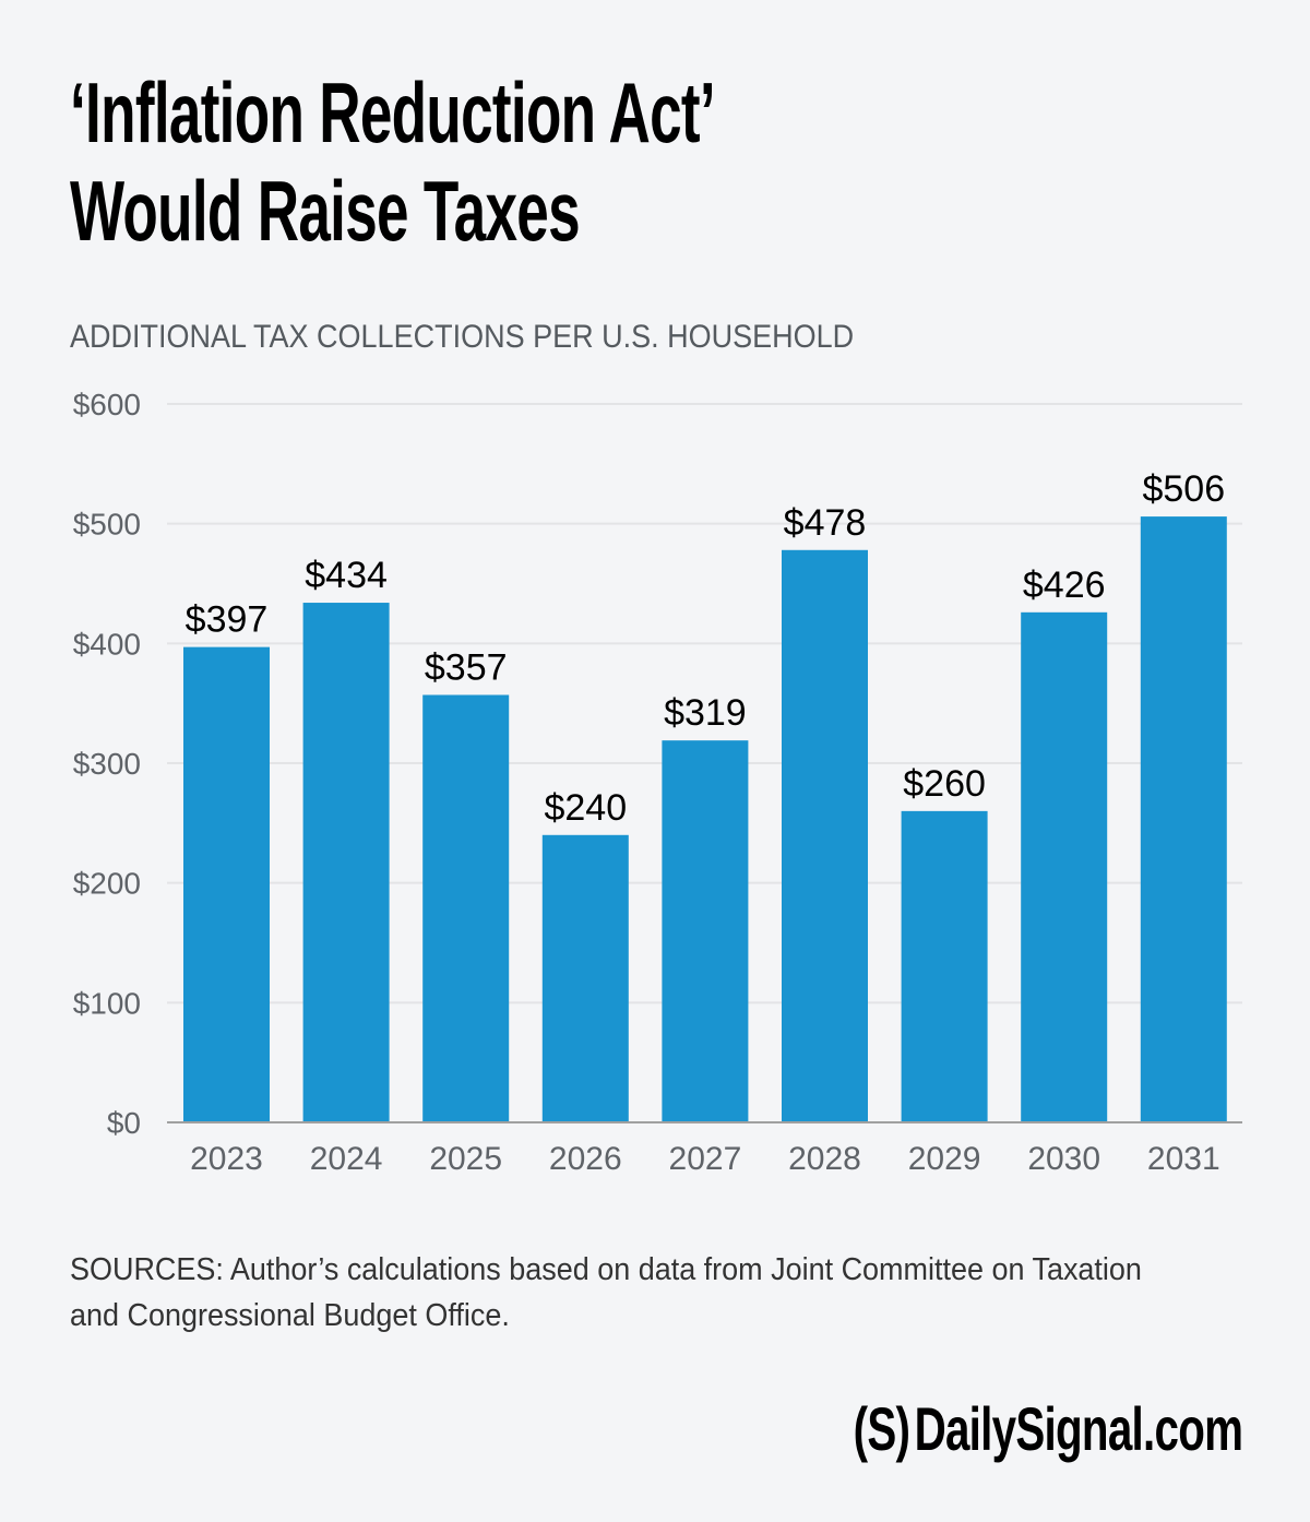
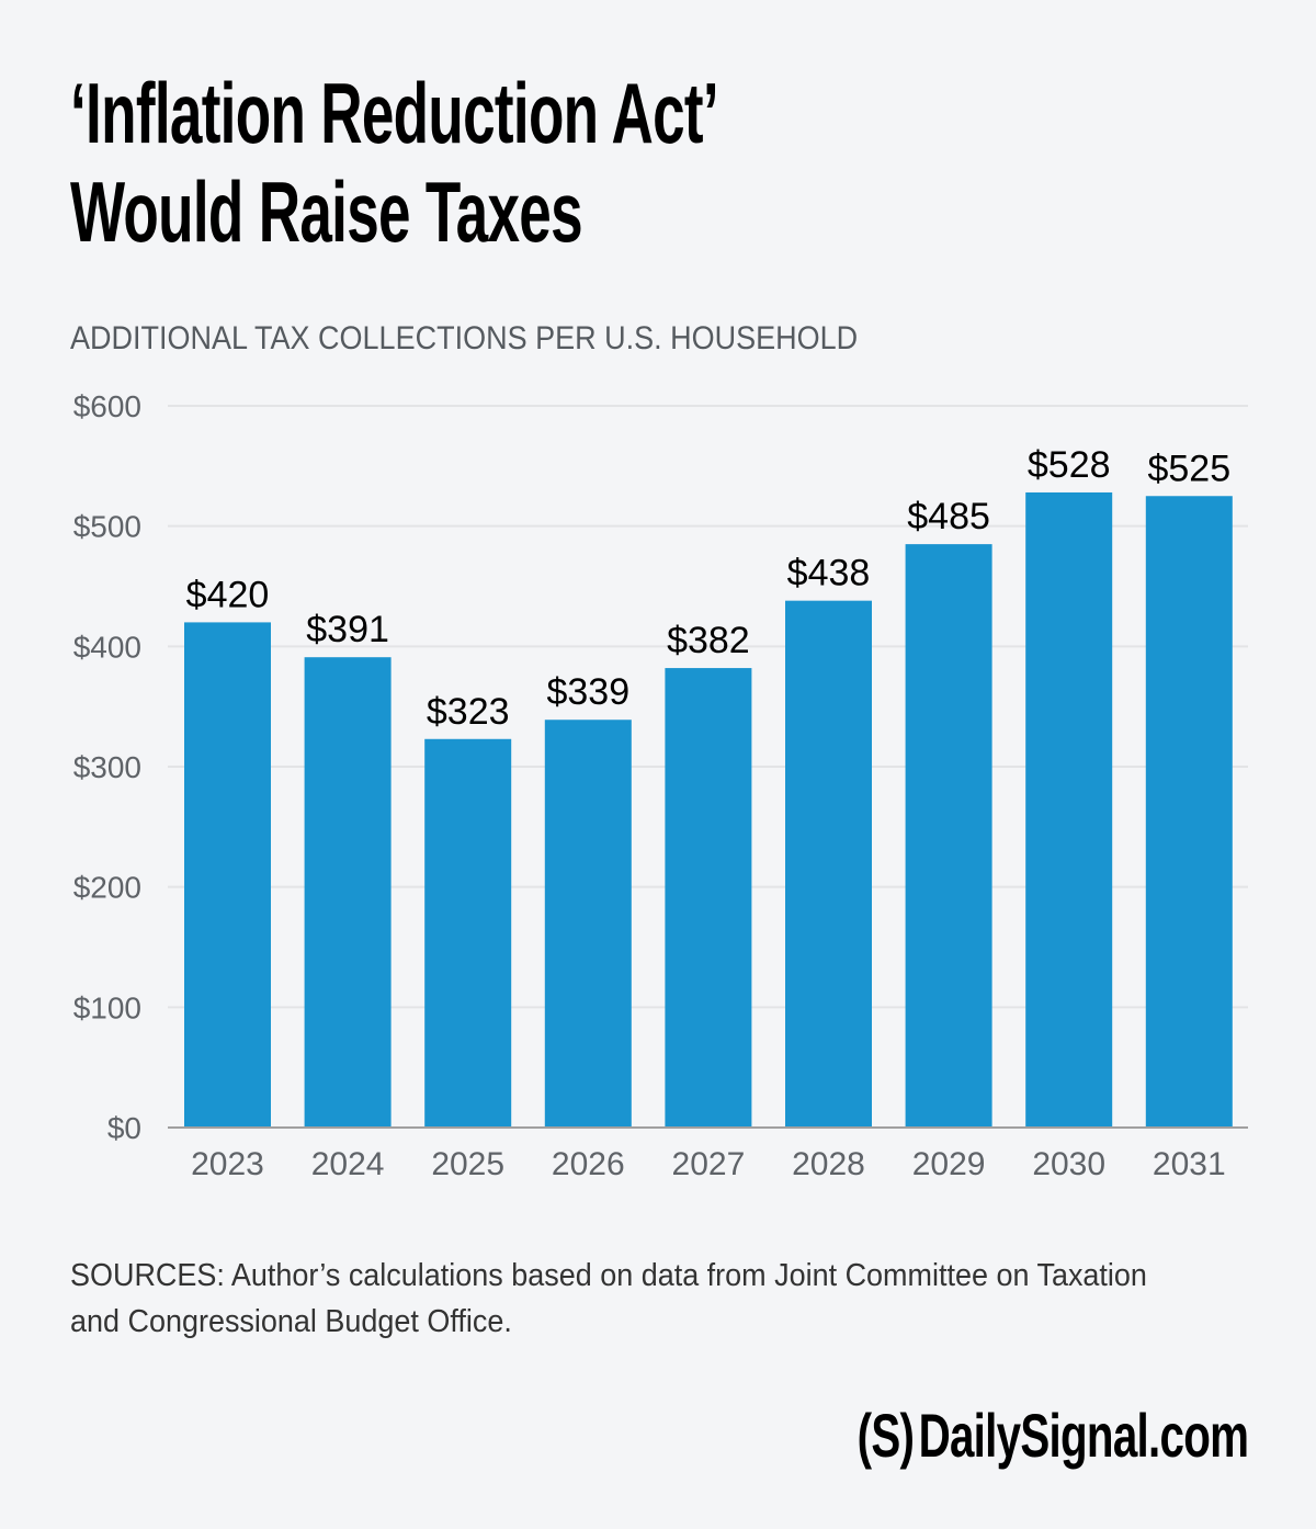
2023: $397 -> $420
2024: $434 -> $391
2025: $357 -> $323
2026: $240 -> $339
2027: $319 -> $382
2028: $478 -> $438
2029: $260 -> $485
2030: $426 -> $528
2031: $506 -> $525
